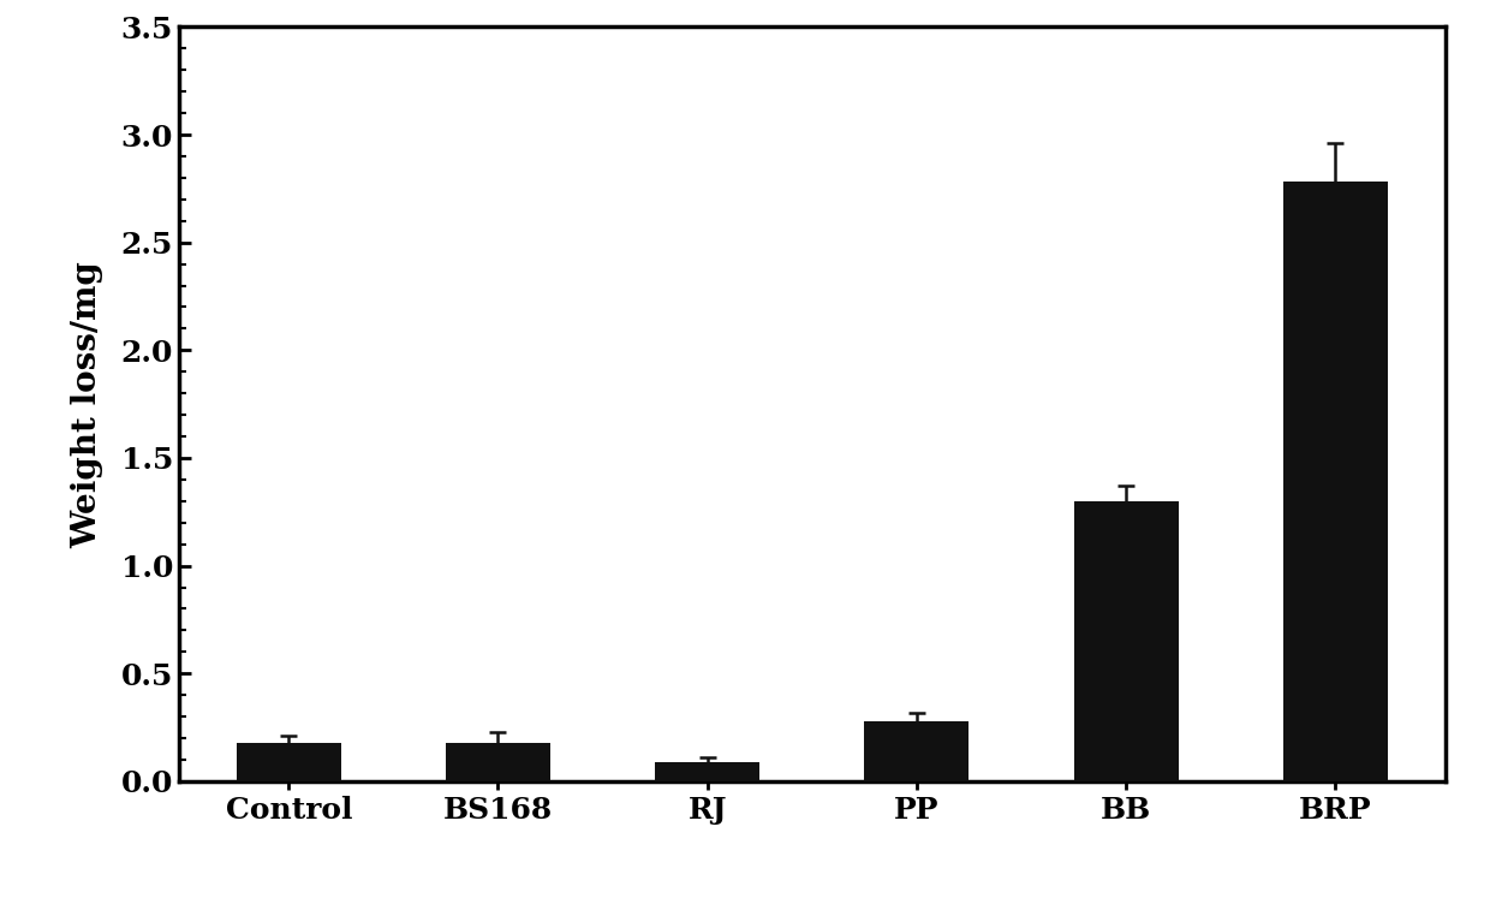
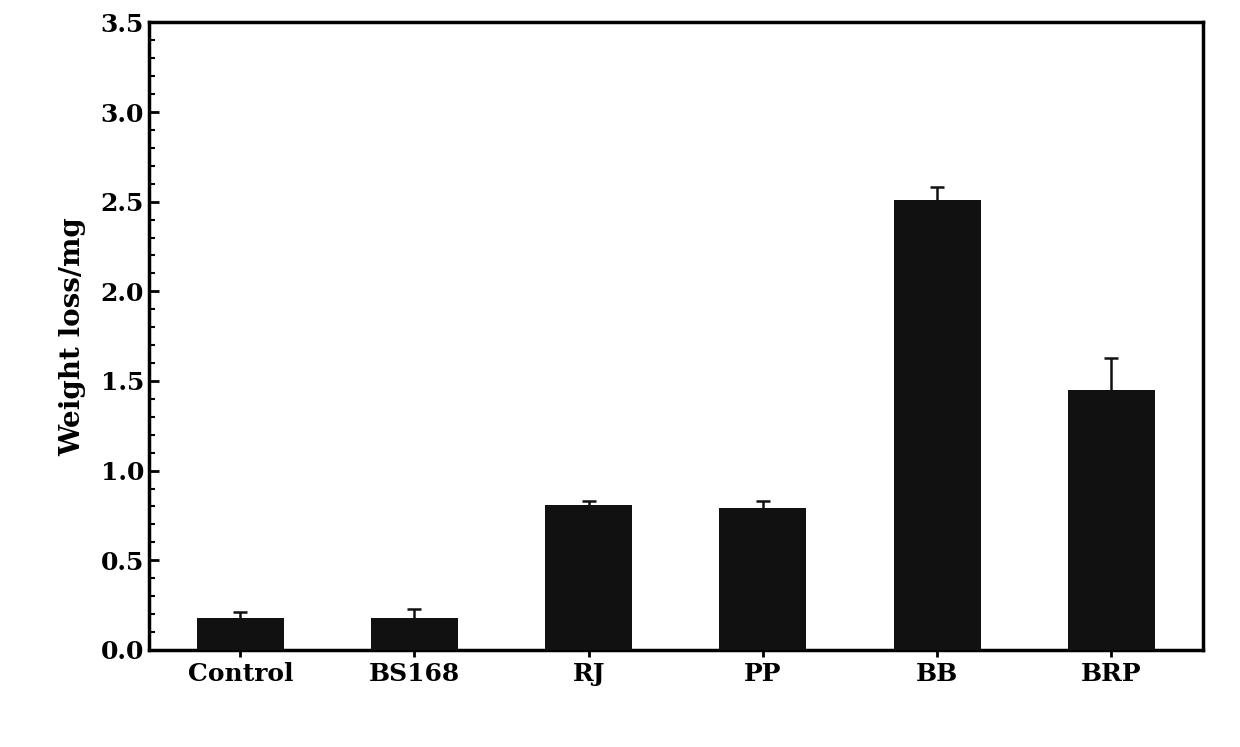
RJ: 0.09 -> 0.81
PP: 0.28 -> 0.79
BB: 1.30 -> 2.51
BRP: 2.78 -> 1.45
